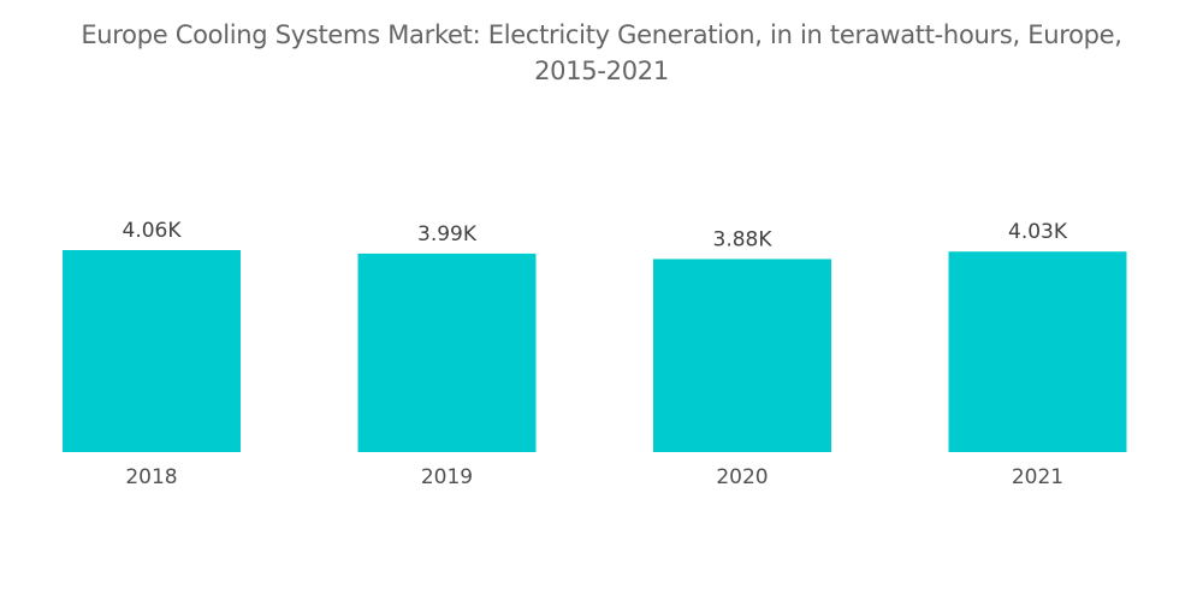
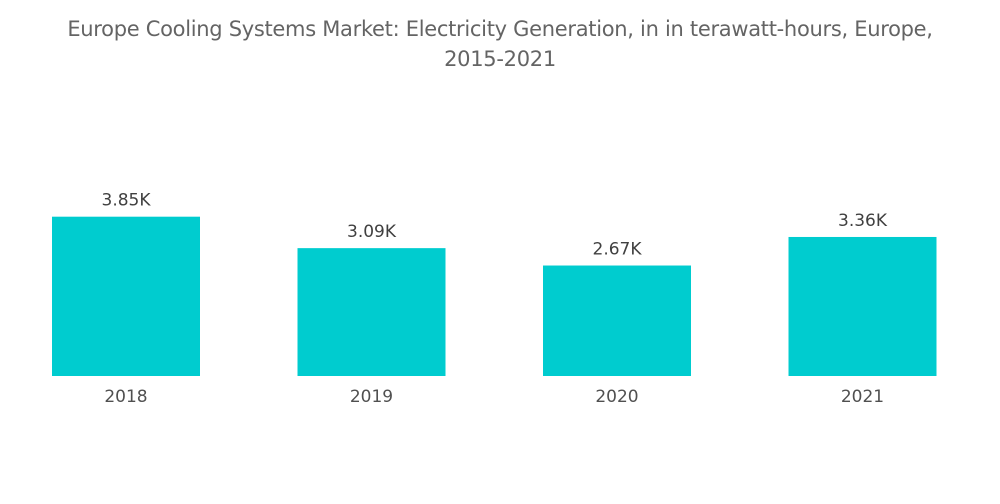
2018: 4.06K -> 3.85K
2019: 3.99K -> 3.09K
2020: 3.88K -> 2.67K
2021: 4.03K -> 3.36K
